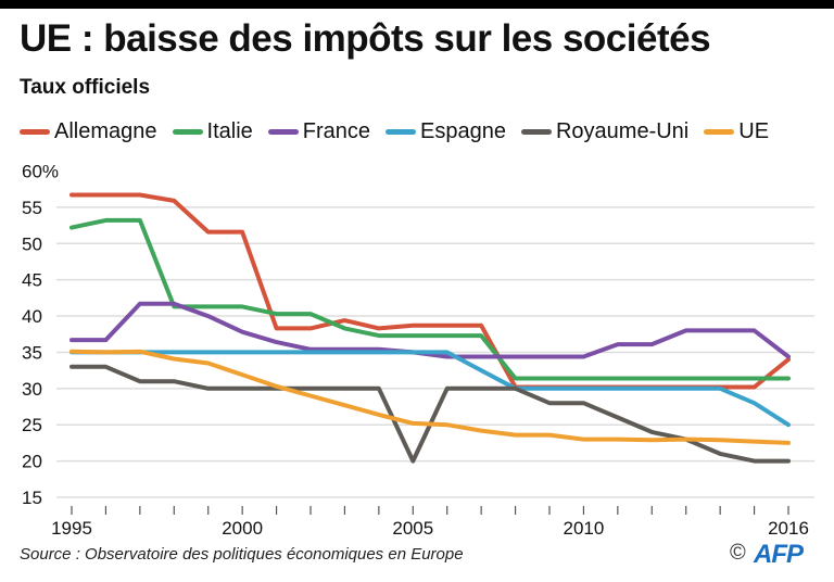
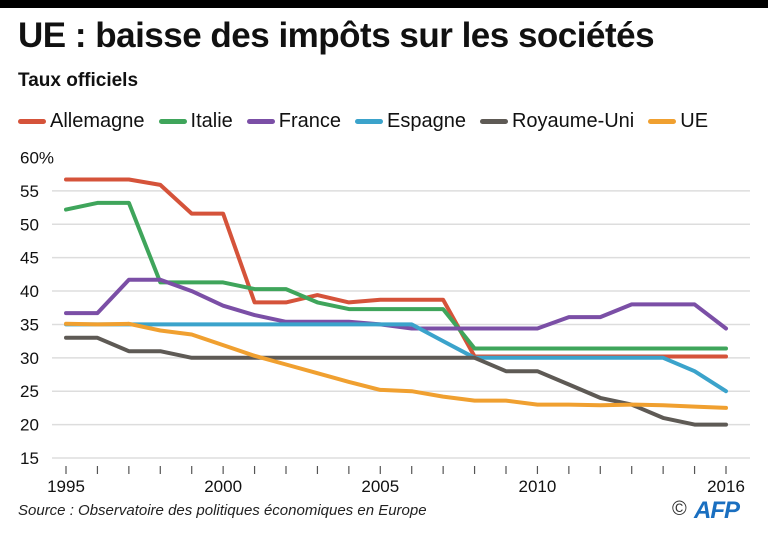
Royaume-Uni/2005: 20% -> 30%
Allemagne/2016: 34% -> 30%
